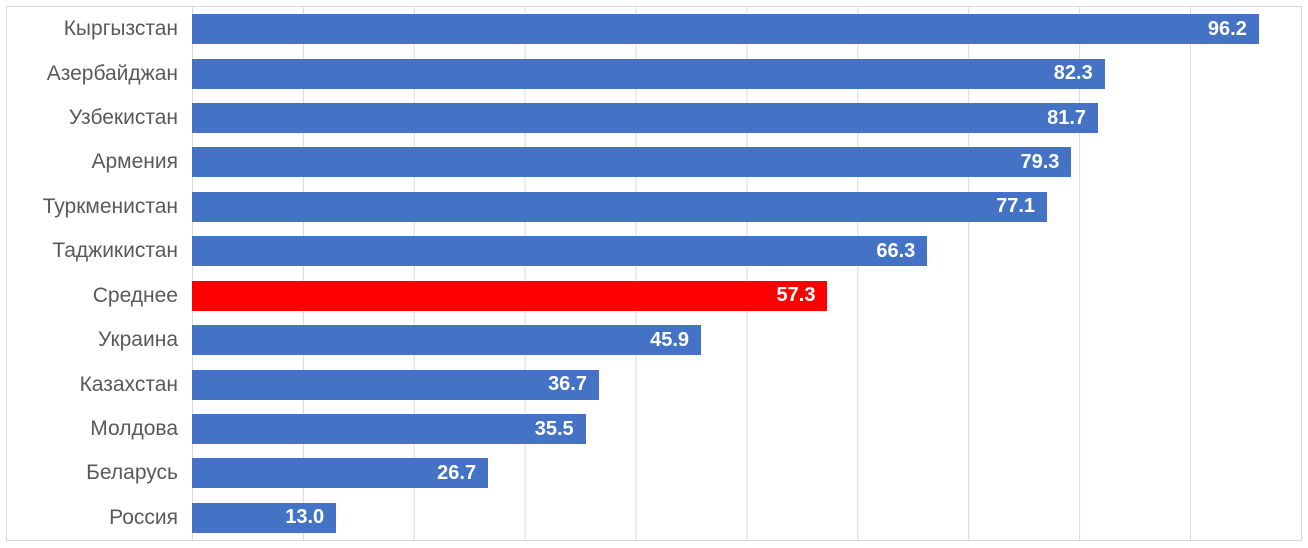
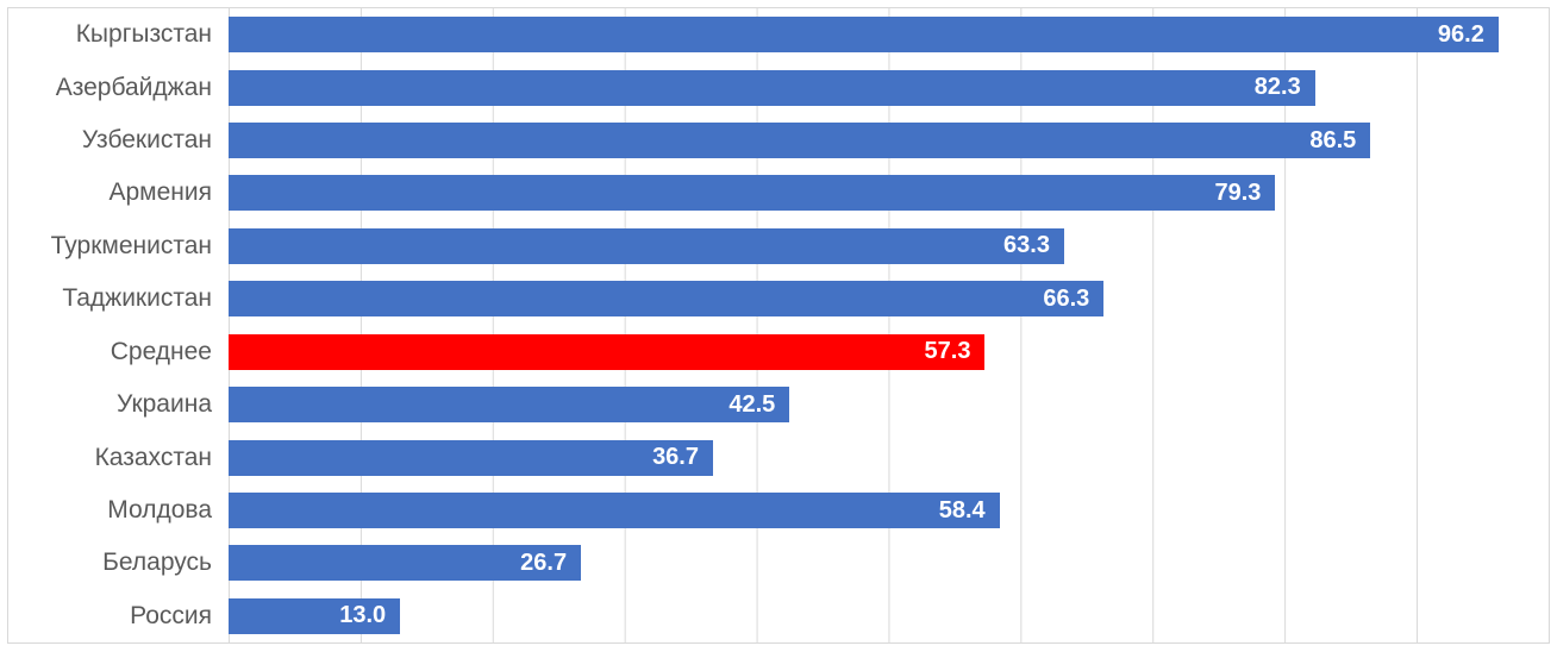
Узбекистан: 81.7 -> 86.5
Туркменистан: 77.1 -> 63.3
Украина: 45.9 -> 42.5
Молдова: 35.5 -> 58.4
